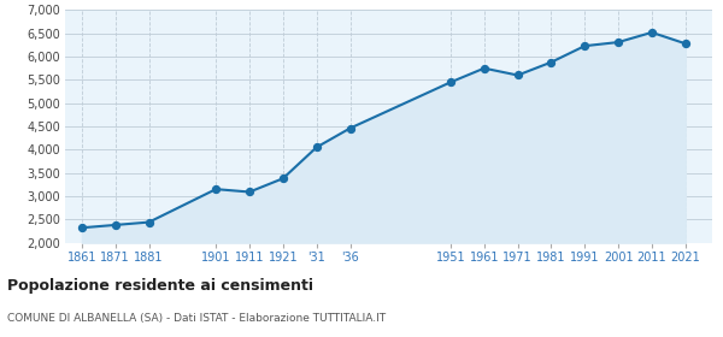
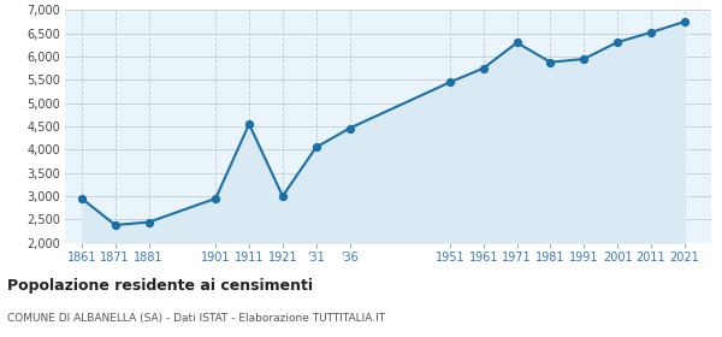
1861: 2,320 -> 2,950
1901: 3,150 -> 2,950
1911: 3,090 -> 4,550
1921: 3,380 -> 3,000
1971: 5,600 -> 6,300
1991: 6,230 -> 5,950
2021: 6,280 -> 6,750
